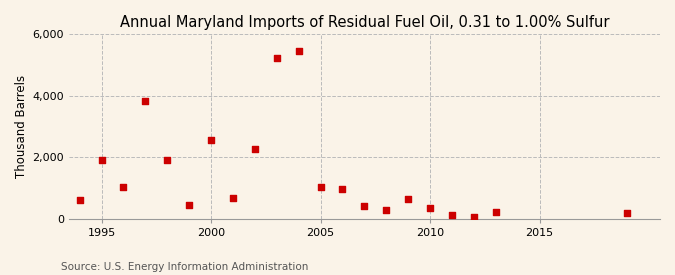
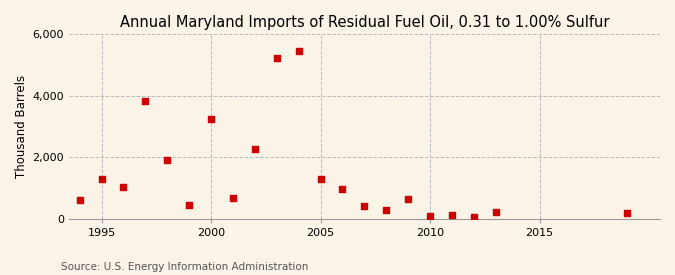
1995: 1,900 -> 1,300
2000: 2,550 -> 3,230
2005: 1,050 -> 1,290
2010: 350 -> 110
